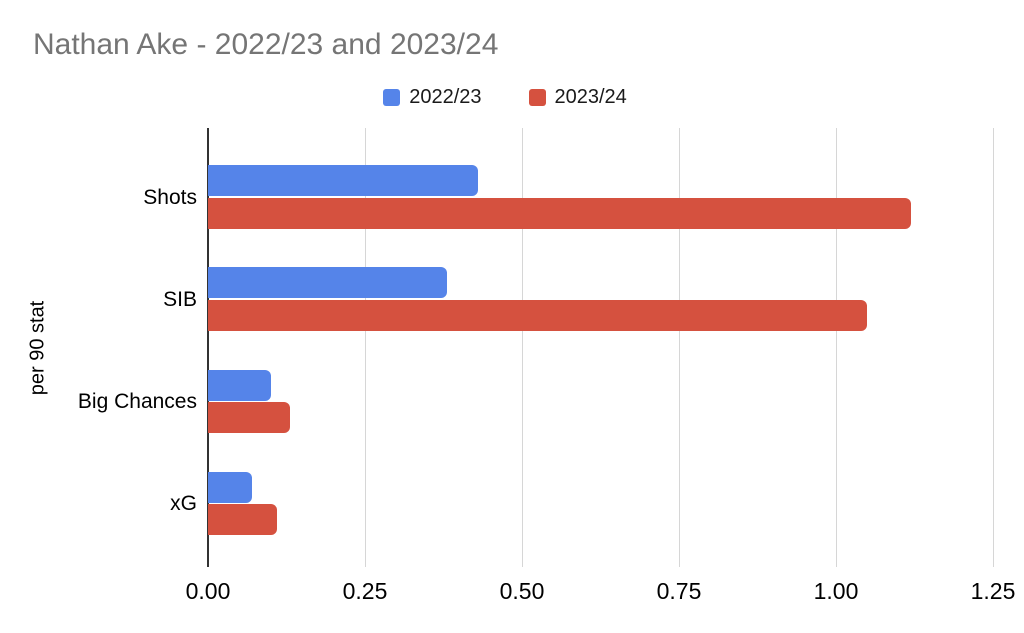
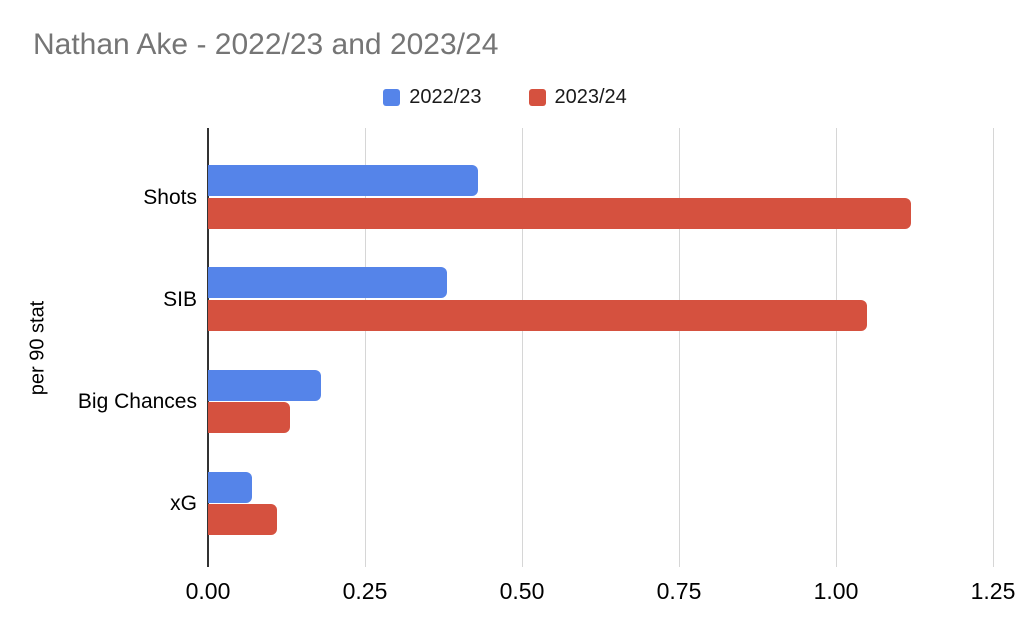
2022/23/Big Chances: 0.10 -> 0.18
